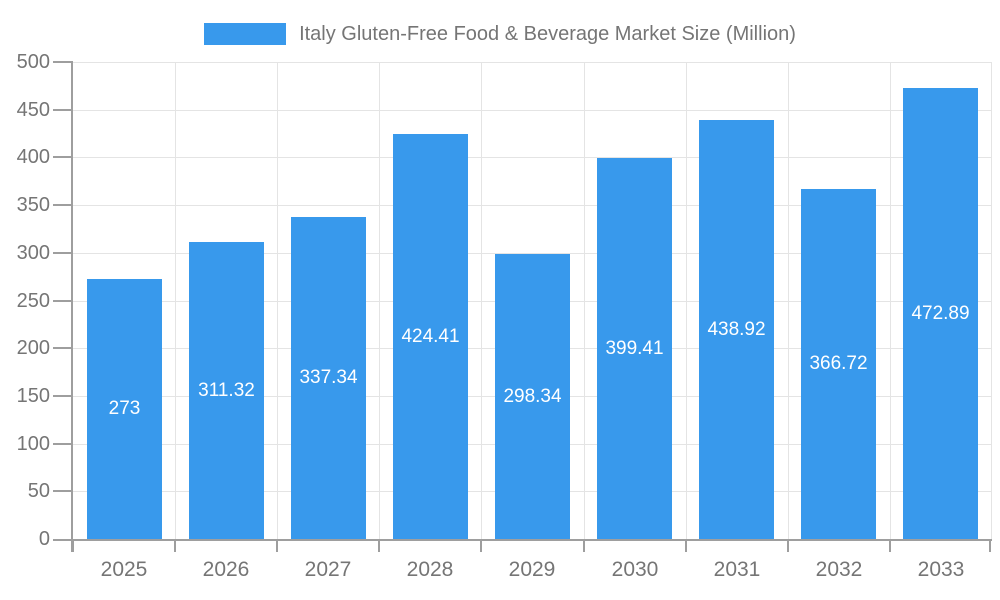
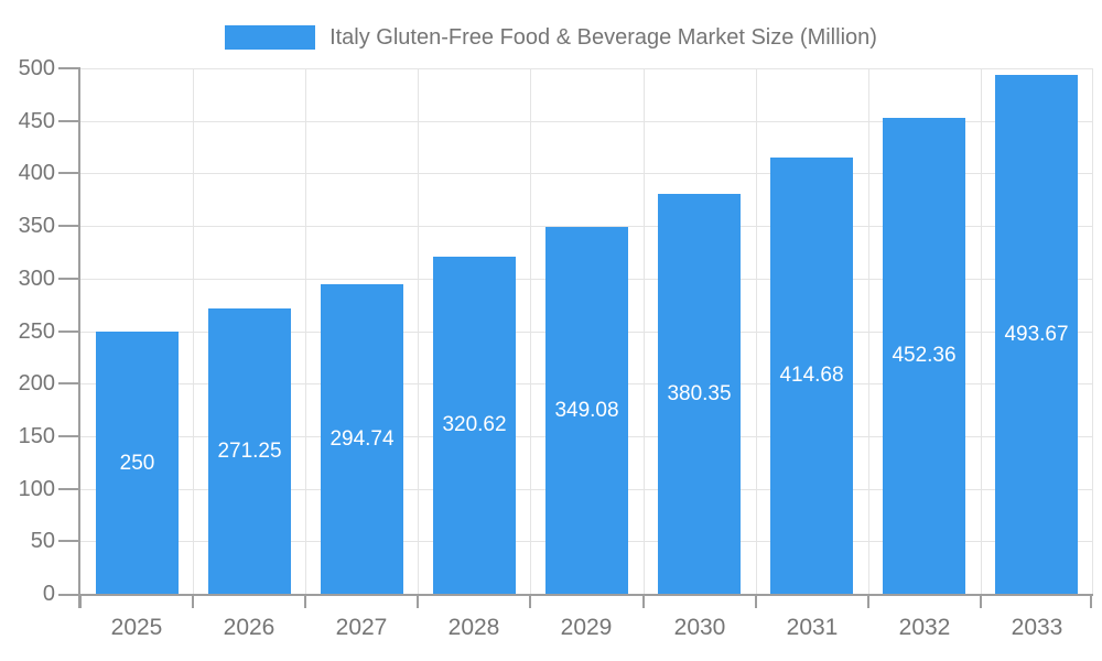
2025: 273 -> 250
2026: 311.32 -> 271.25
2027: 337.34 -> 294.74
2028: 424.41 -> 320.62
2029: 298.34 -> 349.08
2030: 399.41 -> 380.35
2031: 438.92 -> 414.68
2032: 366.72 -> 452.36
2033: 472.89 -> 493.67
